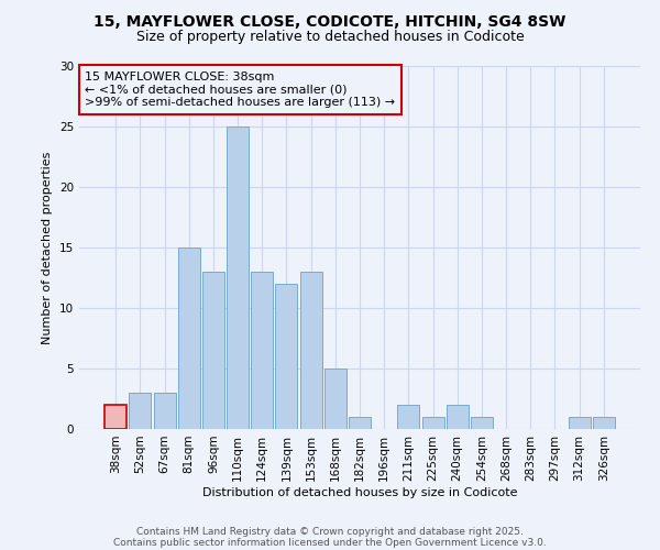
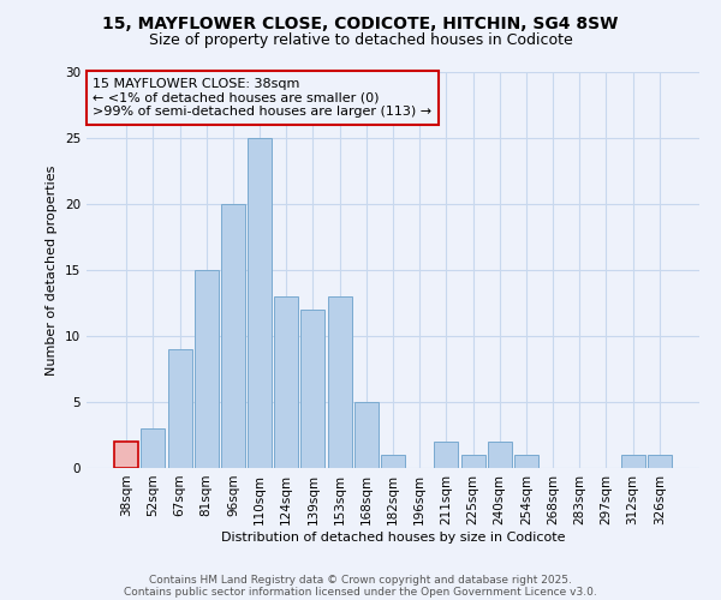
67sqm: 3 -> 9
96sqm: 13 -> 20
